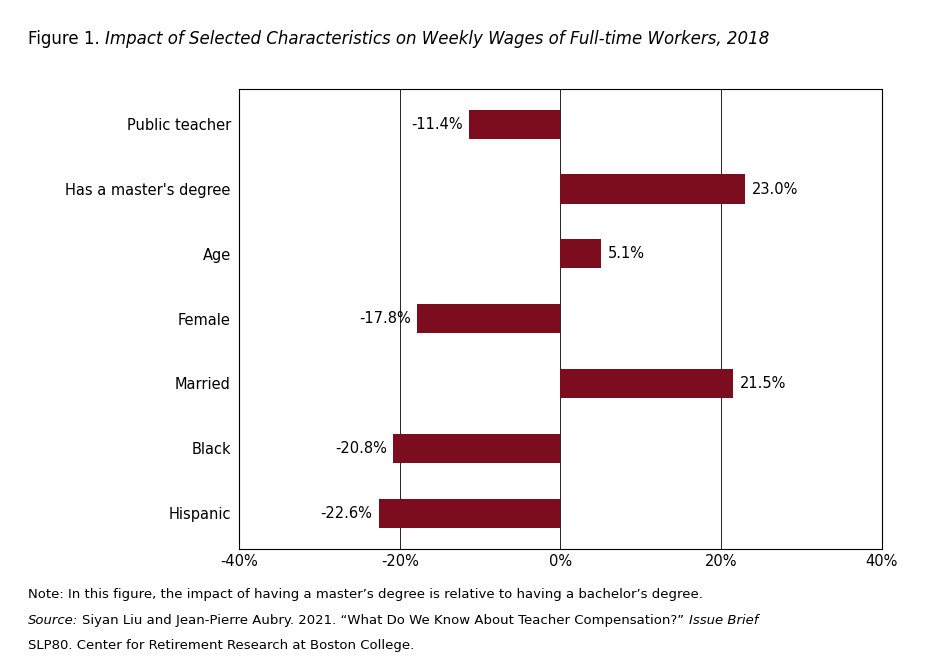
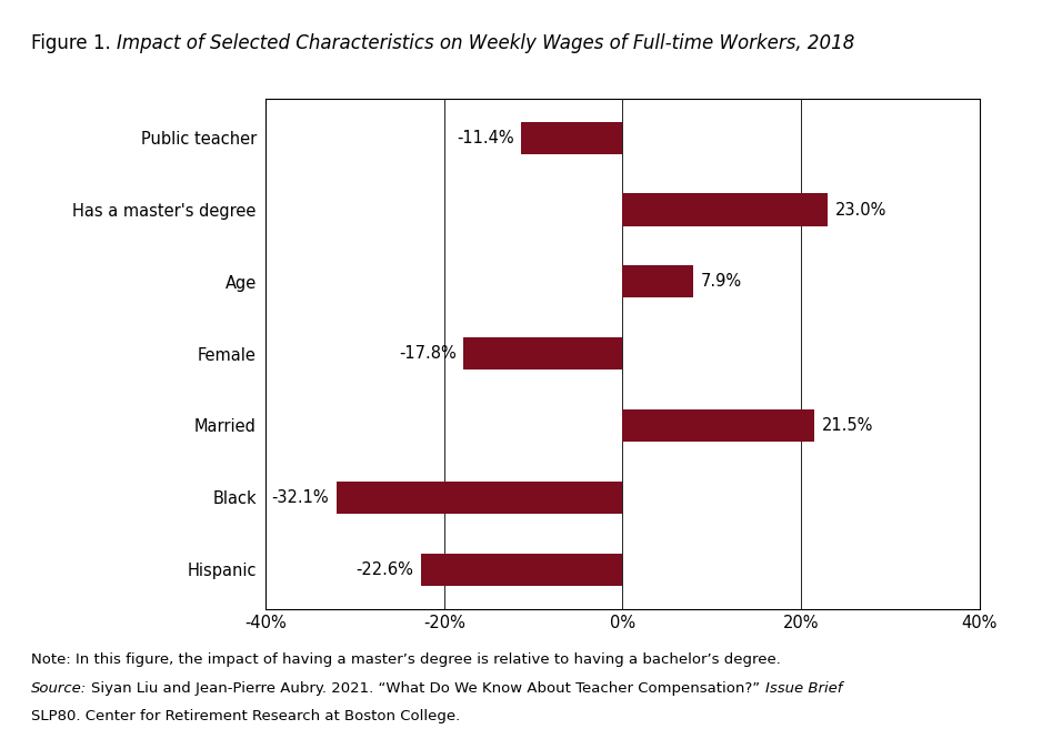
Age: 5.1% -> 7.9%
Black: -20.8% -> -32.1%
